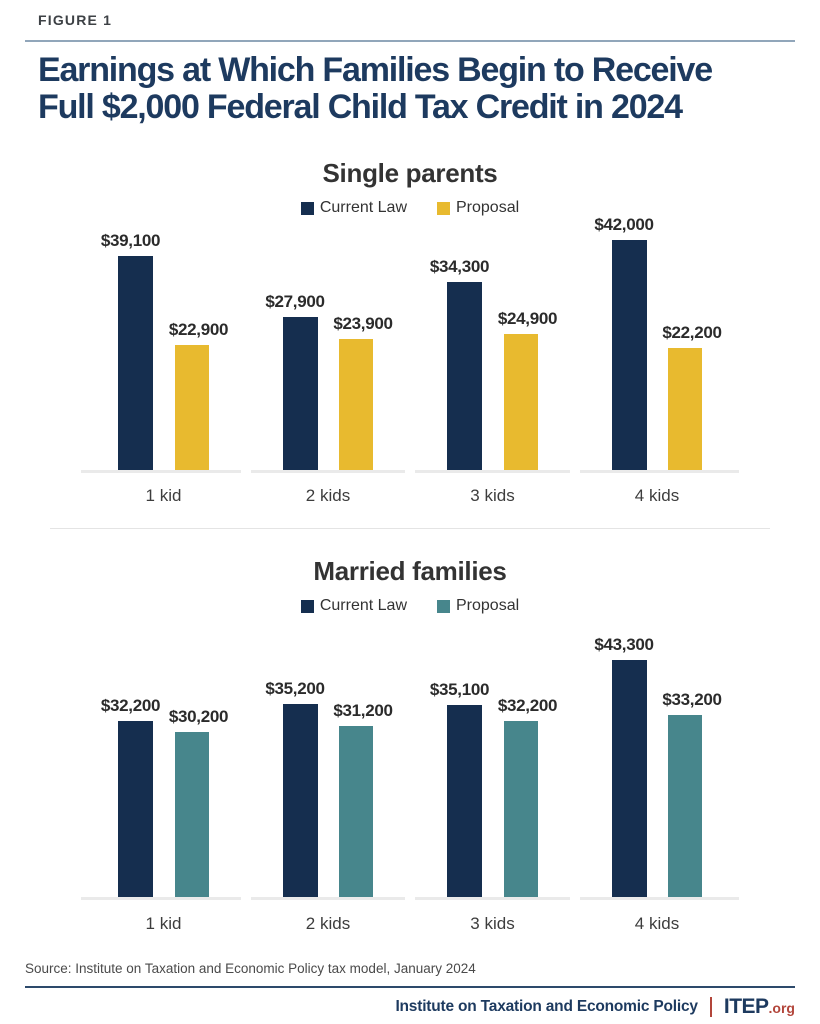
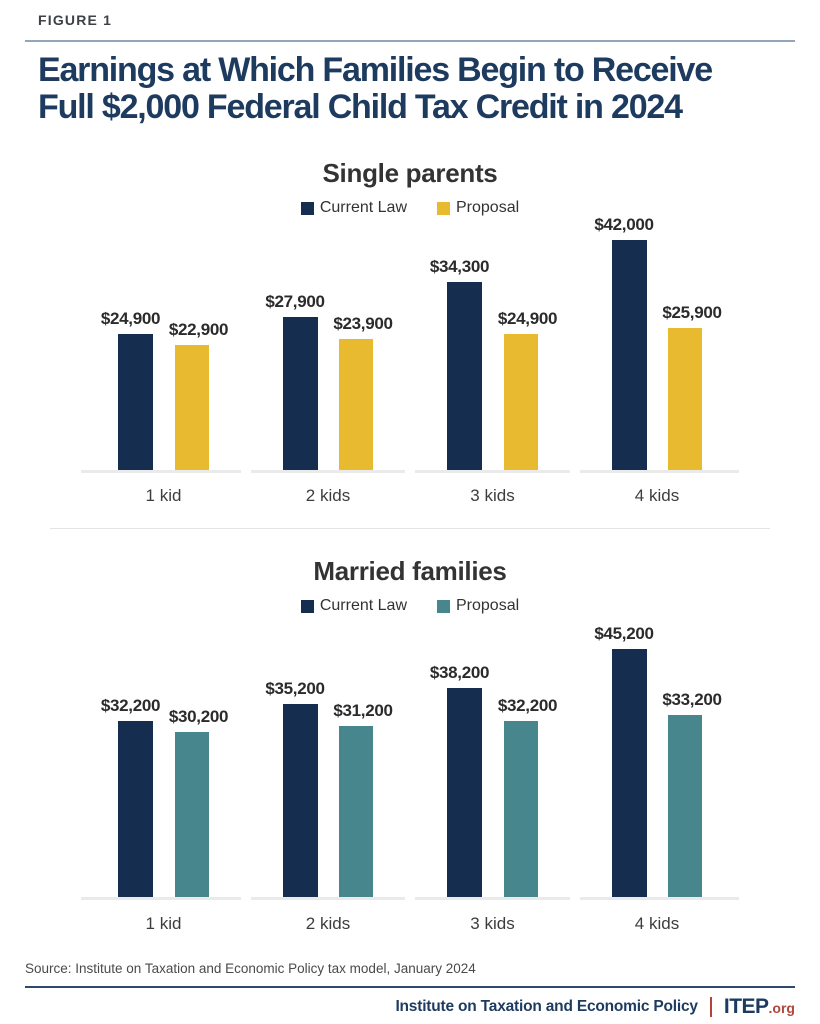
Single parents/Current Law/1 kid: $39,100 -> $24,900
Single parents/Proposal/4 kids: $22,200 -> $25,900
Married families/Current Law/3 kids: $35,100 -> $38,200
Married families/Current Law/4 kids: $43,300 -> $45,200
